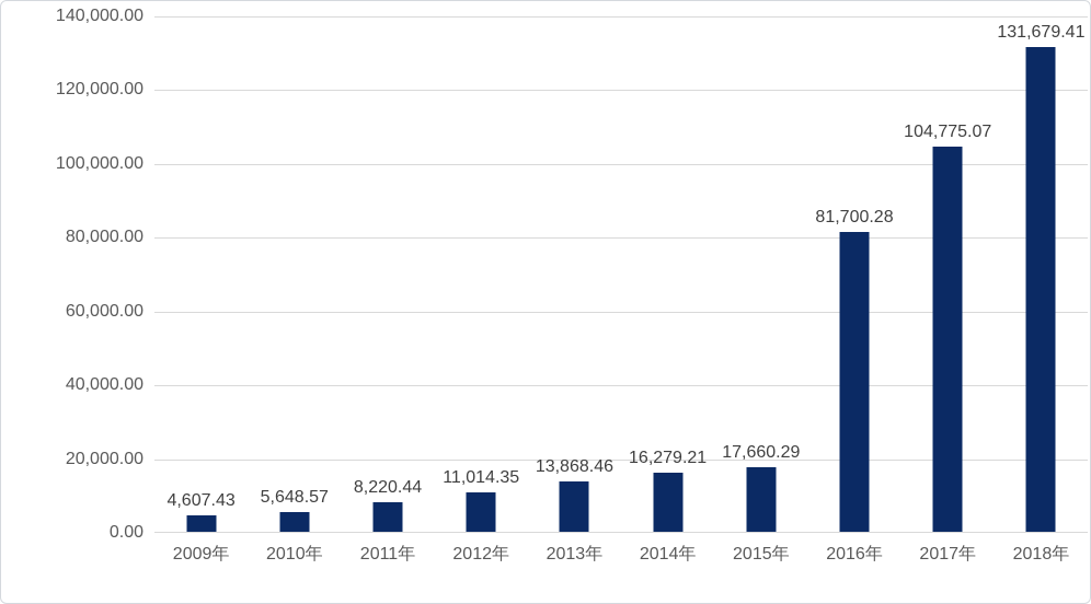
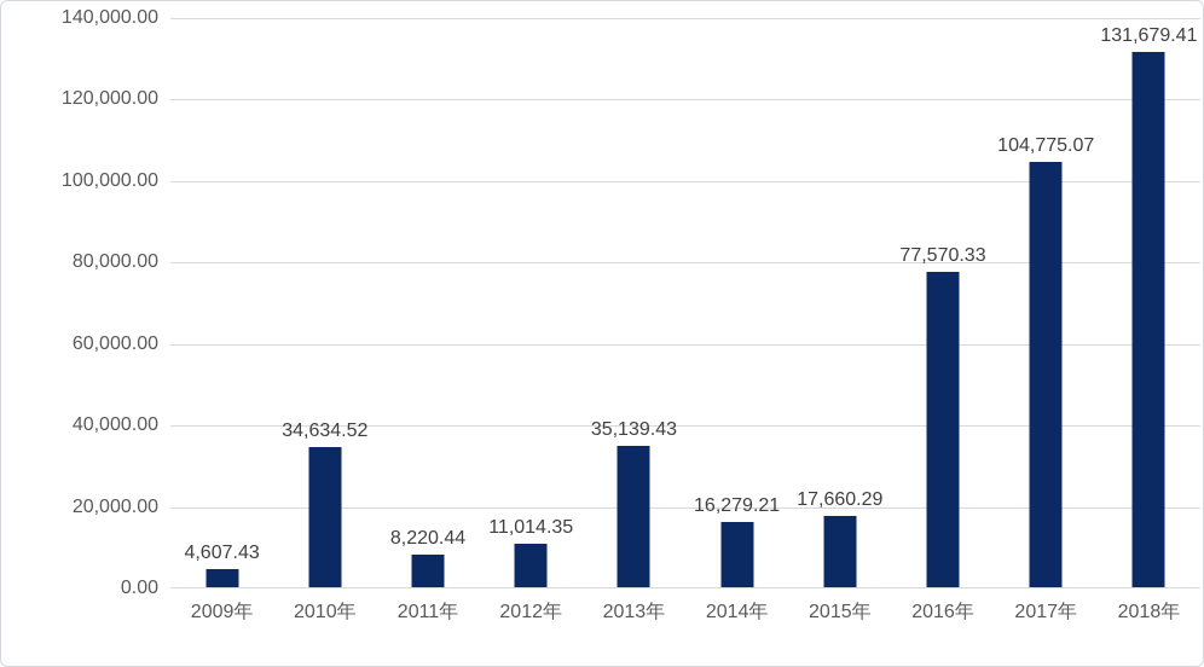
2010年: 5,648.57 -> 34,634.52
2013年: 13,868.46 -> 35,139.43
2016年: 81,700.28 -> 77,570.33
